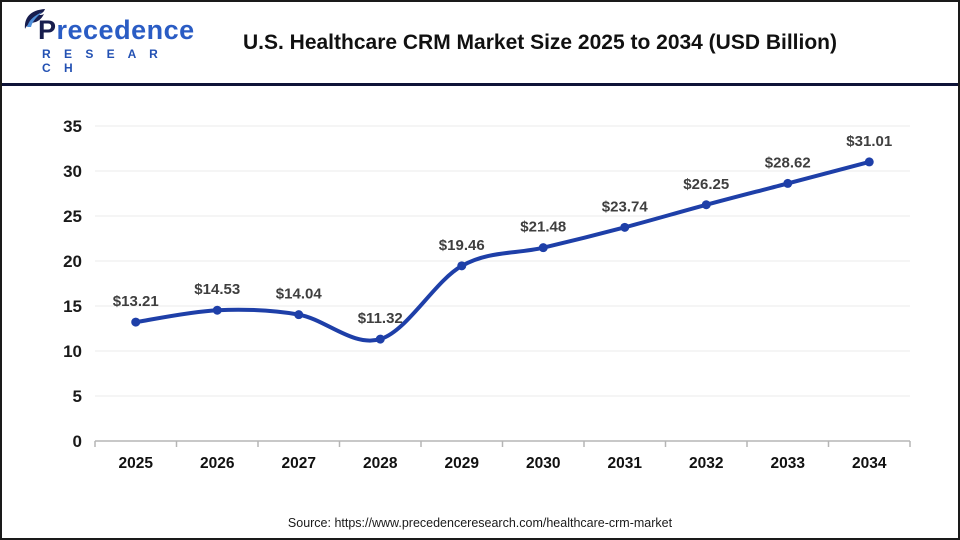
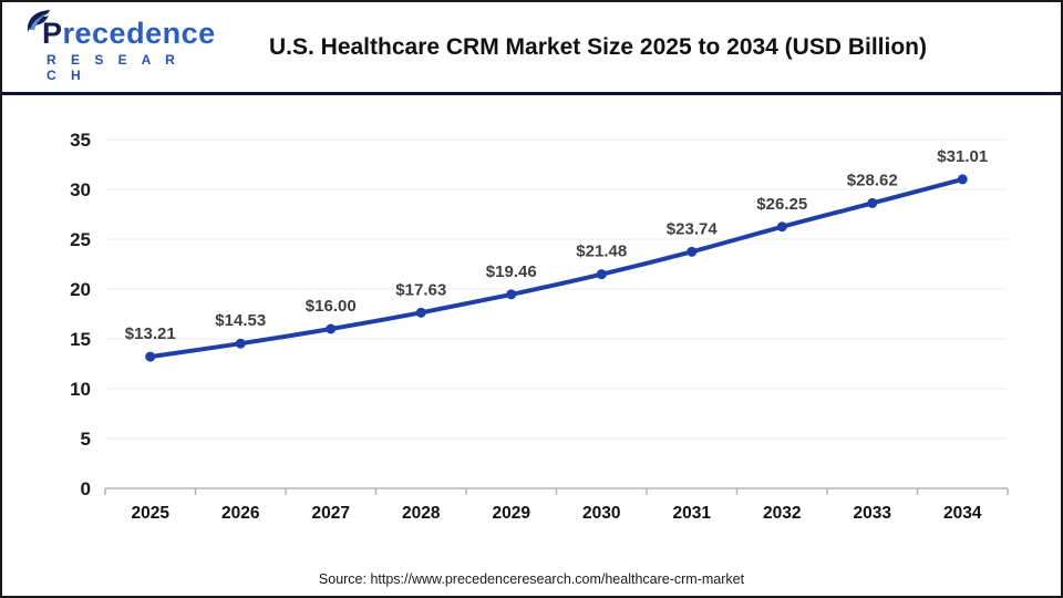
2027: $14.04 -> $16.00
2028: $11.32 -> $17.63
